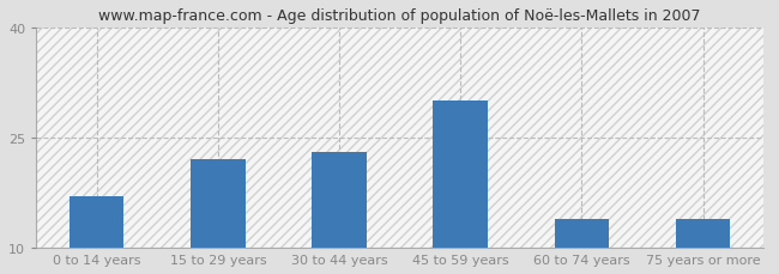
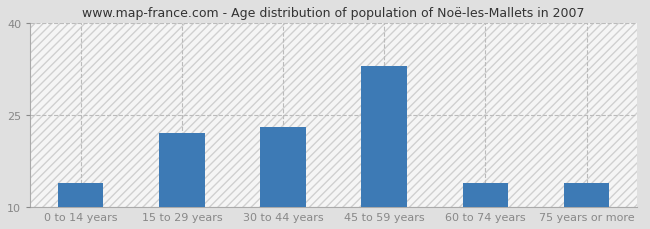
0 to 14 years: 17 -> 14
45 to 59 years: 30 -> 33
